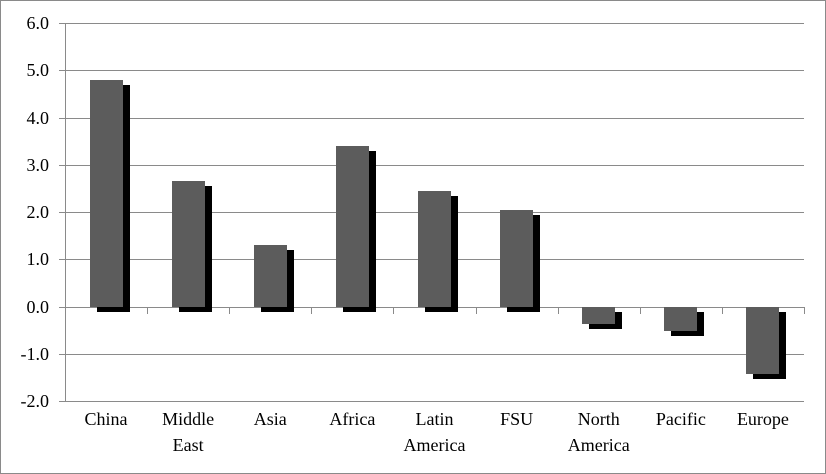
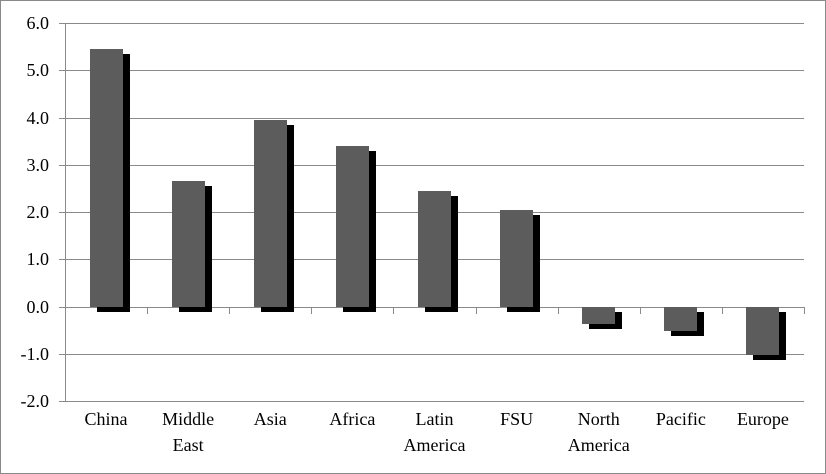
China: 4.8 -> 5.5
Asia: 1.3 -> 4.0
Europe: -1.4 -> -1.0
